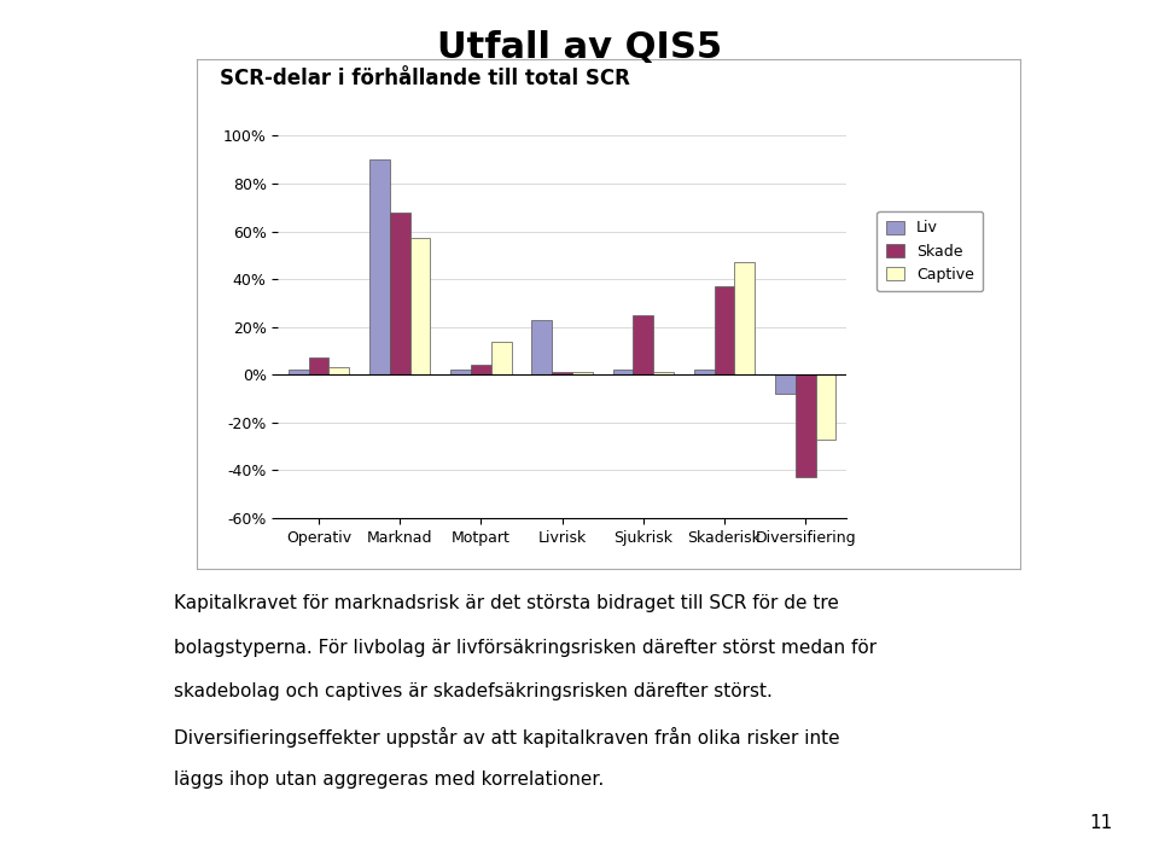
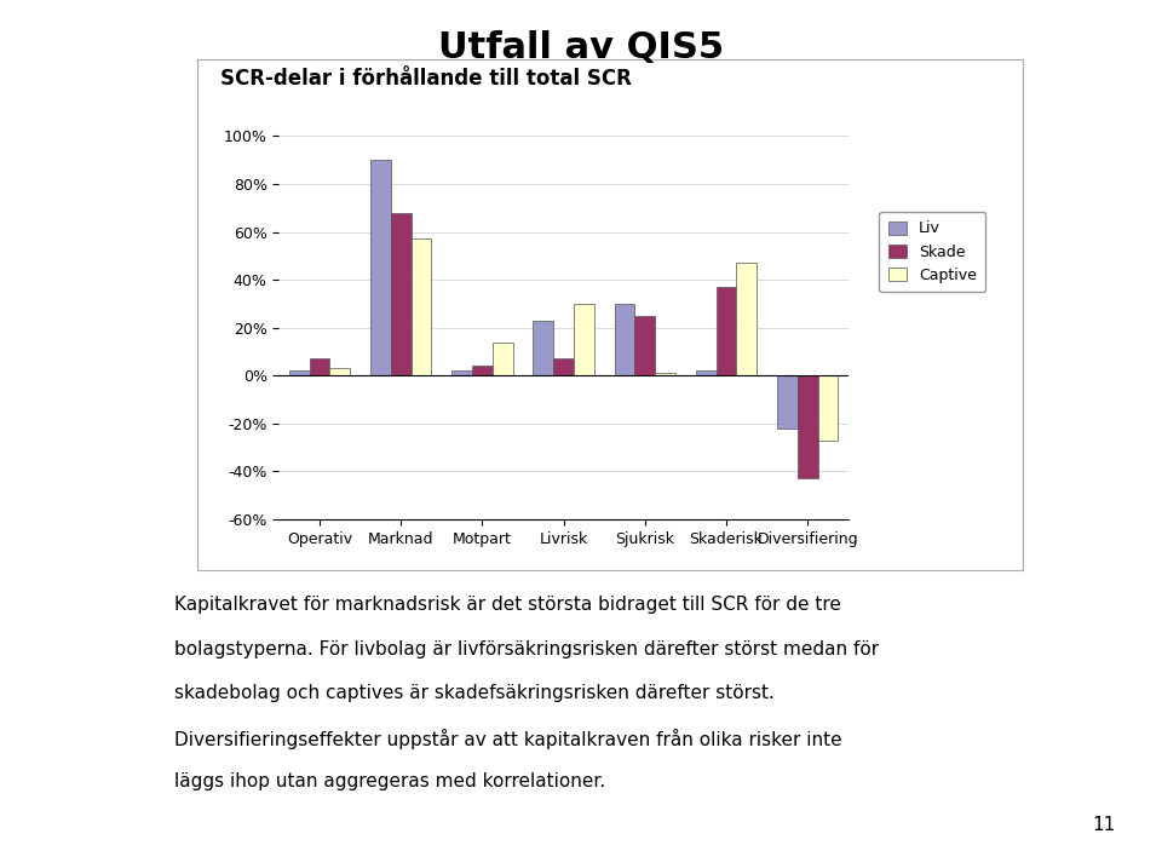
Skade/Livrisk: 1% -> 7%
Captive/Livrisk: 1% -> 30%
Liv/Sjukrisk: 2% -> 30%
Liv/Diversifiering: -8% -> -22%
